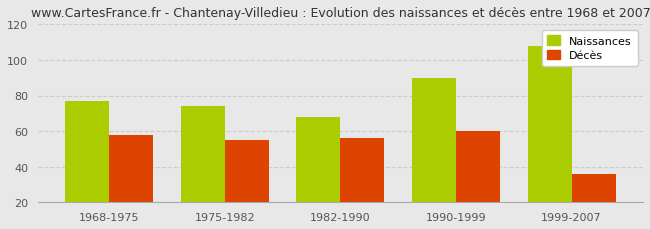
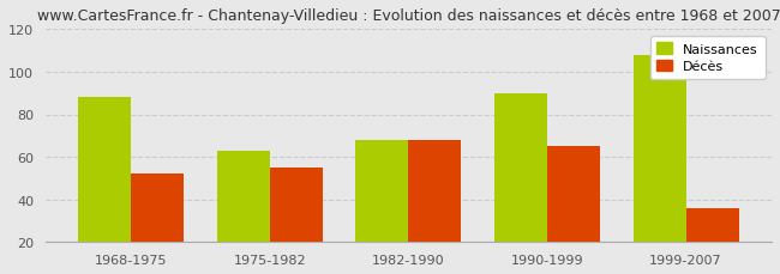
Naissances/1968-1975: 77 -> 88
Décès/1968-1975: 58 -> 52
Naissances/1975-1982: 74 -> 63
Décès/1982-1990: 56 -> 68
Décès/1990-1999: 60 -> 65
